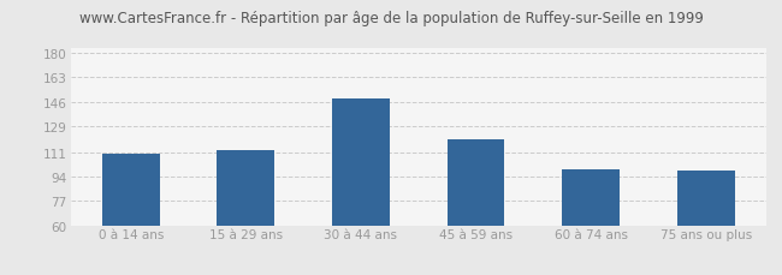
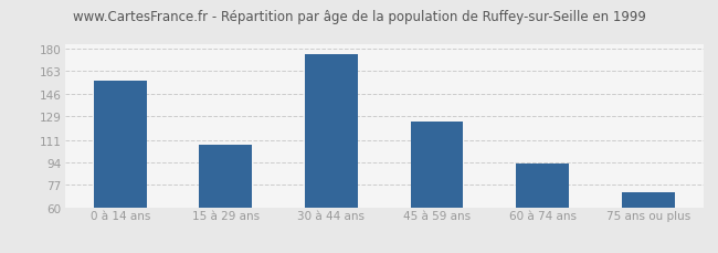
0 à 14 ans: 110 -> 156
15 à 29 ans: 112 -> 107
30 à 44 ans: 148 -> 176
45 à 59 ans: 120 -> 125
60 à 74 ans: 99 -> 93
75 ans ou plus: 98 -> 71
